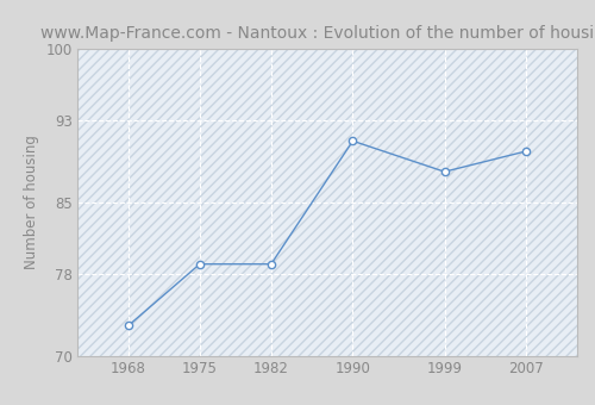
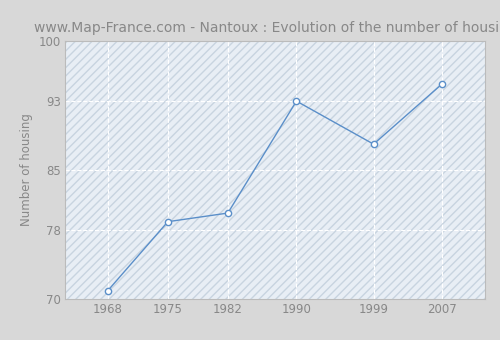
1968: 73 -> 71
1982: 79 -> 80
1990: 91 -> 93
2007: 90 -> 95
